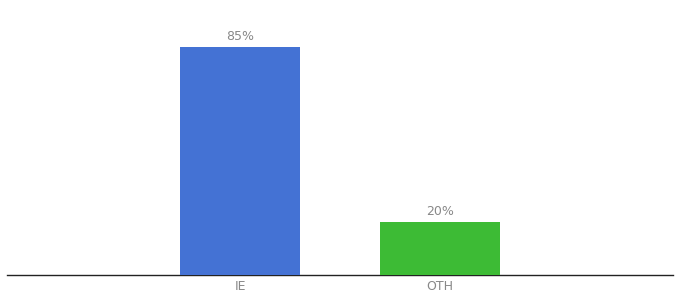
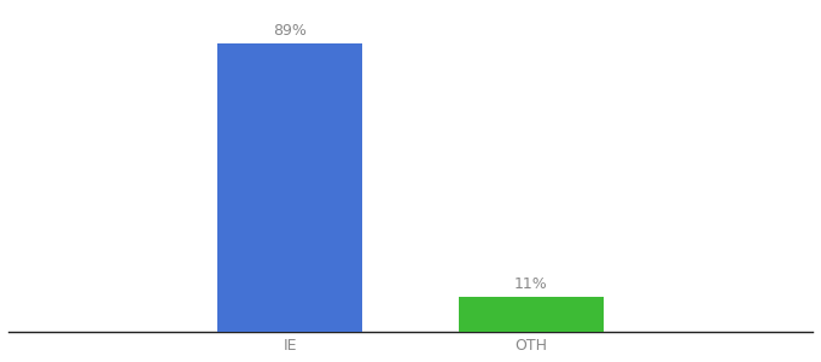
IE: 85% -> 89%
OTH: 20% -> 11%
